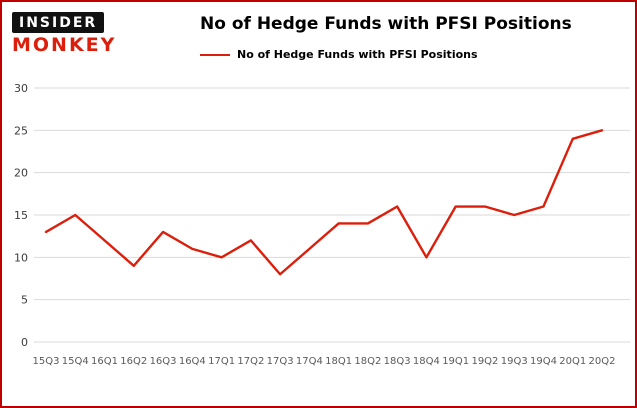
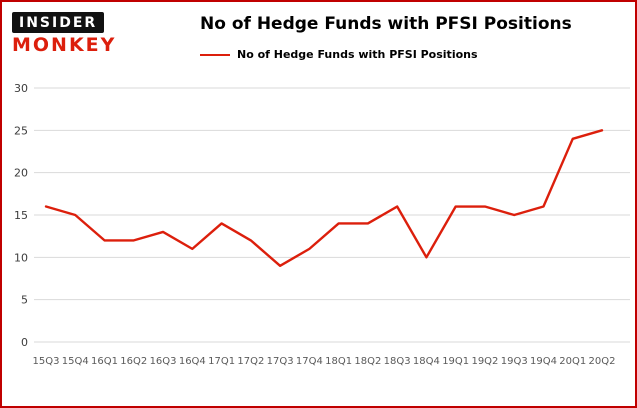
15Q3: 13 -> 16
16Q2: 9 -> 12
17Q1: 10 -> 14
17Q3: 8 -> 9
